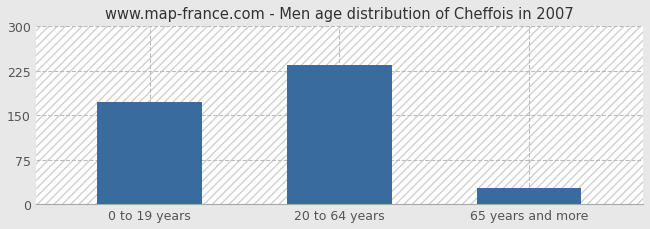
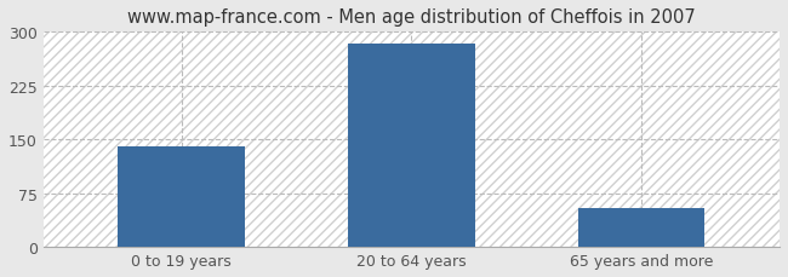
0 to 19 years: 172 -> 140
20 to 64 years: 234 -> 283
65 years and more: 28 -> 55
